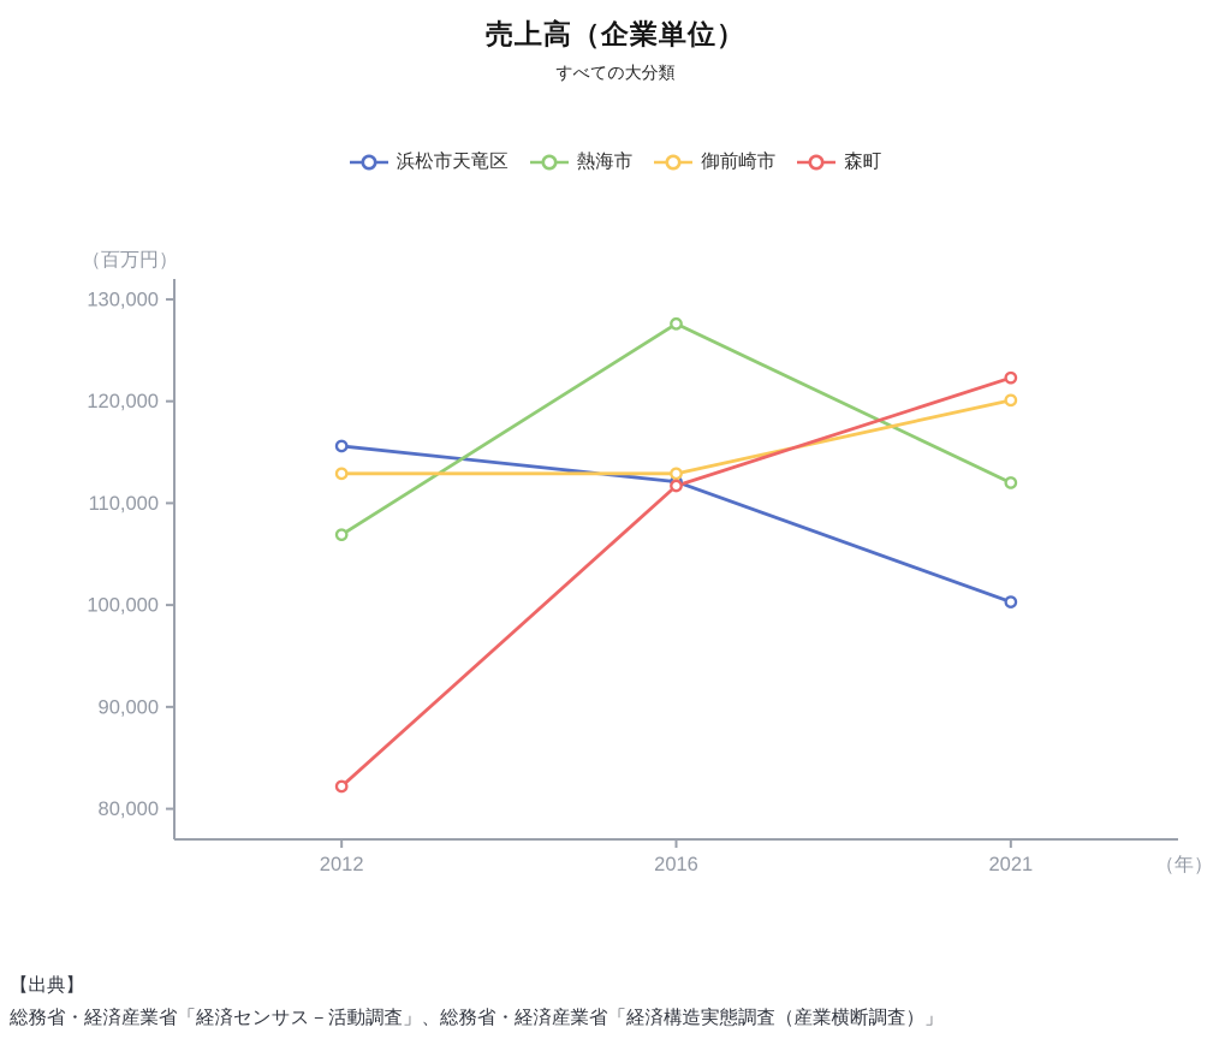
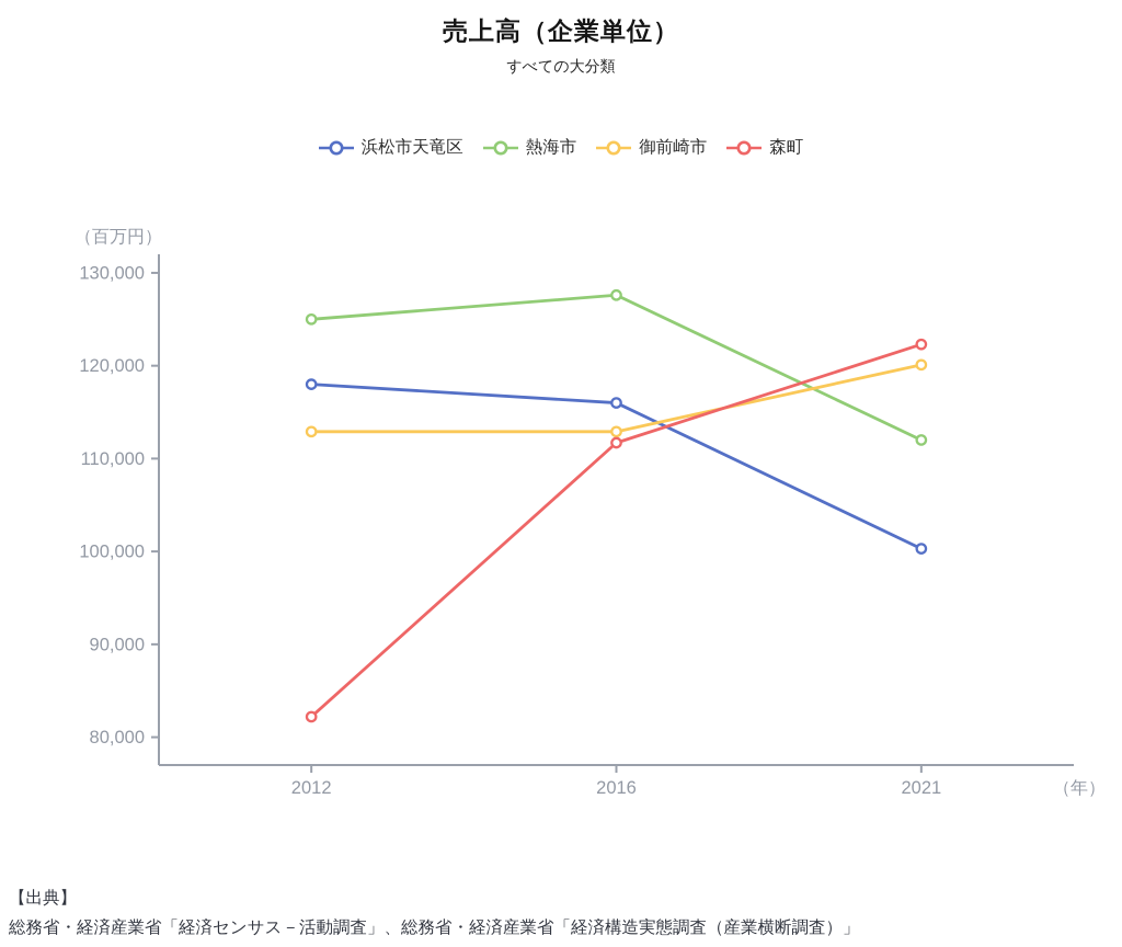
浜松市天竜区/2012: 116000 -> 118000
熱海市/2012: 107000 -> 125000
浜松市天竜区/2016: 112000 -> 116000
